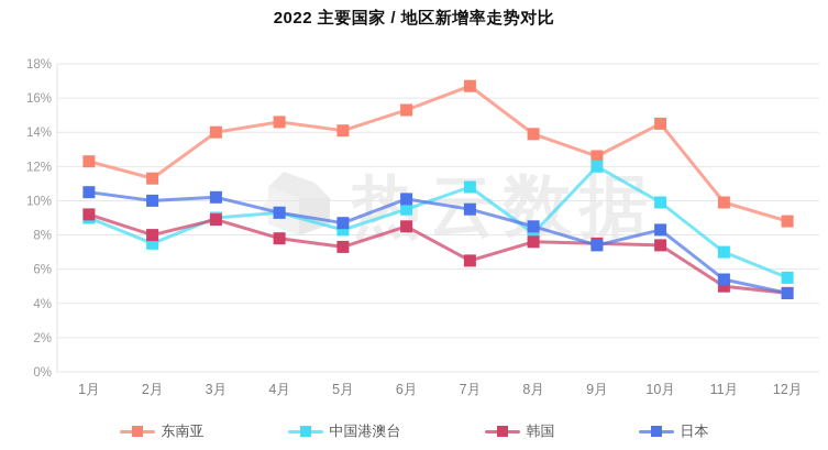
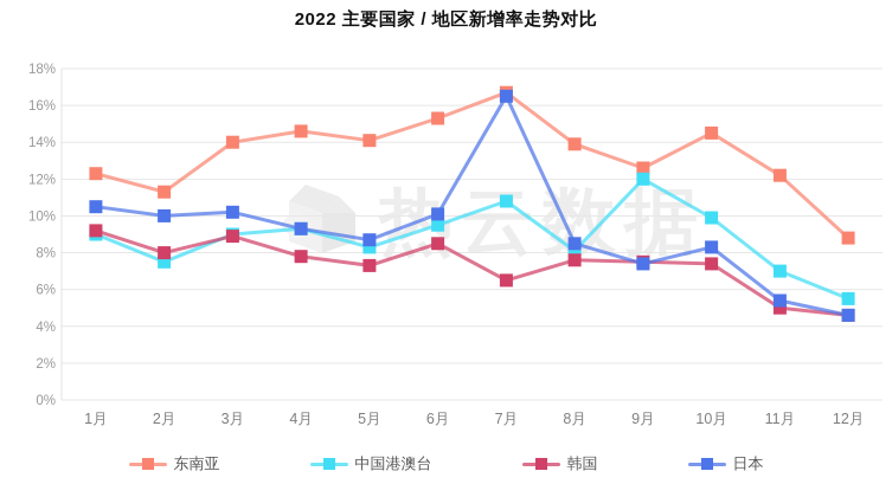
日本/7月: 9.5% -> 16.5%
东南亚/11月: 9.9% -> 12.2%
